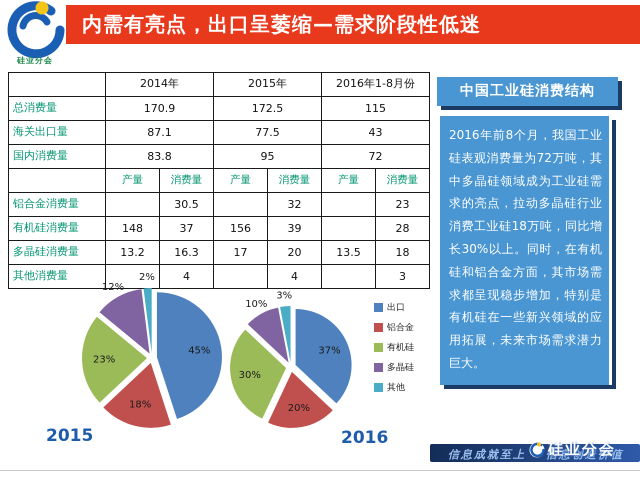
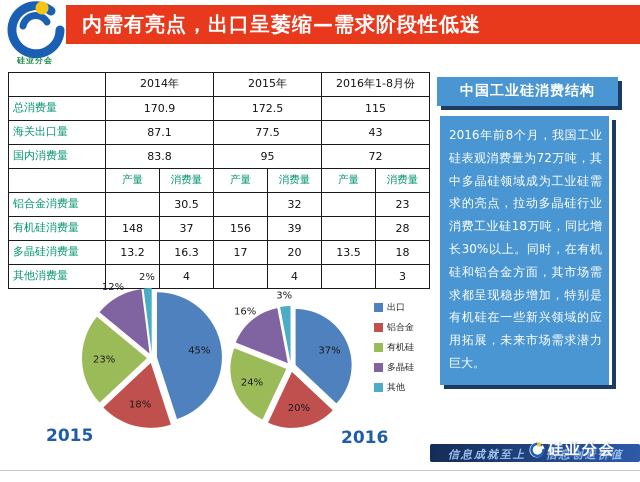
2016/有机硅: 30% -> 24%
2016/多晶硅: 10% -> 16%
